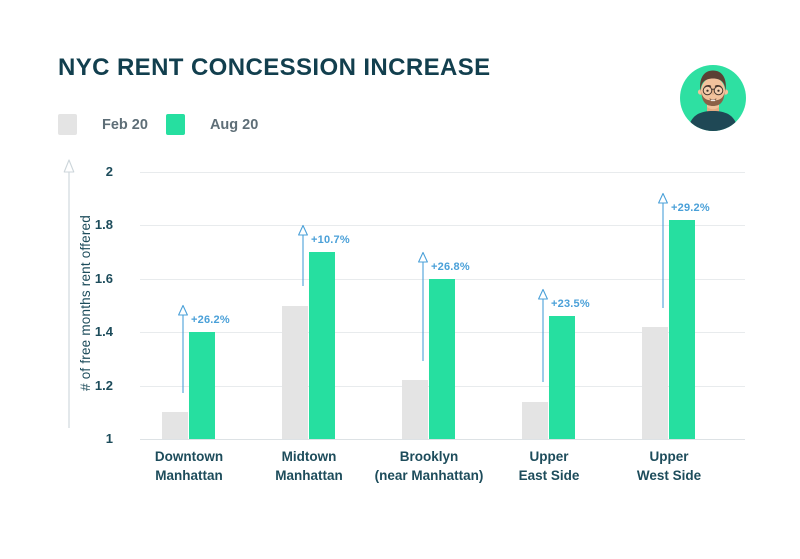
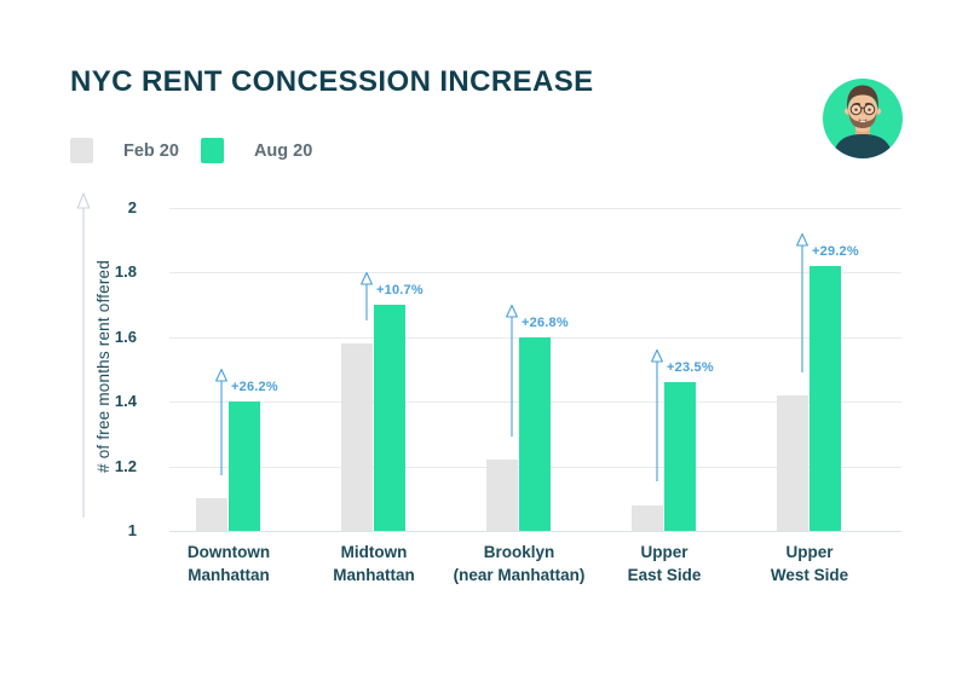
Feb 20/Midtown Manhattan: 1.50 -> 1.58
Feb 20/Upper East Side: 1.14 -> 1.08
